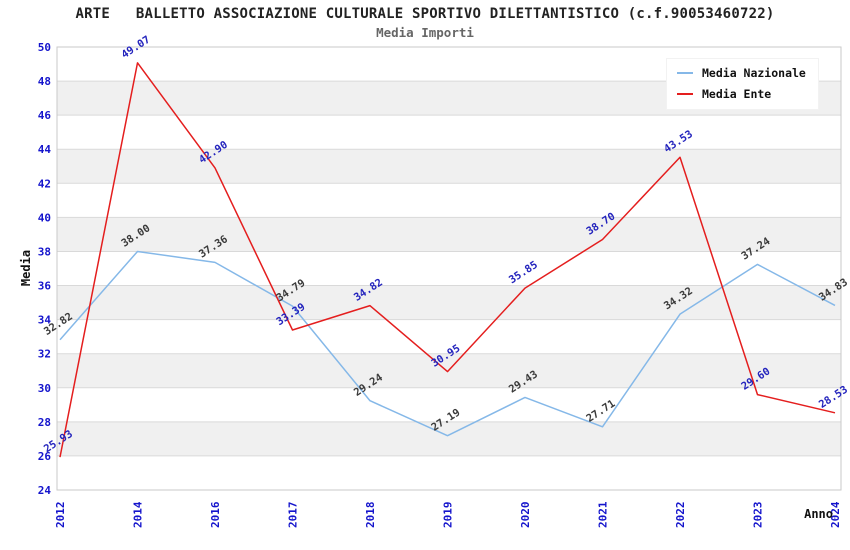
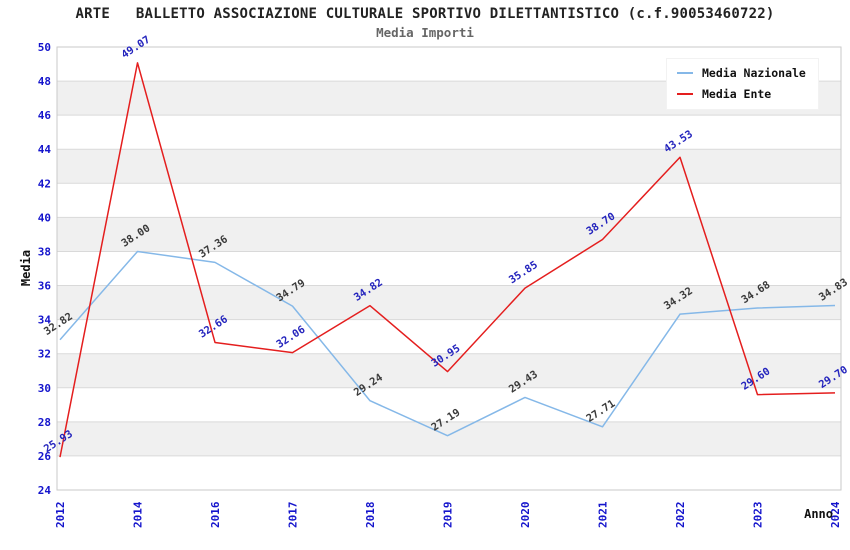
Media Ente/2016: 42.90 -> 32.66
Media Ente/2017: 33.39 -> 32.06
Media Nazionale/2023: 37.24 -> 34.68
Media Ente/2024: 28.53 -> 29.70
